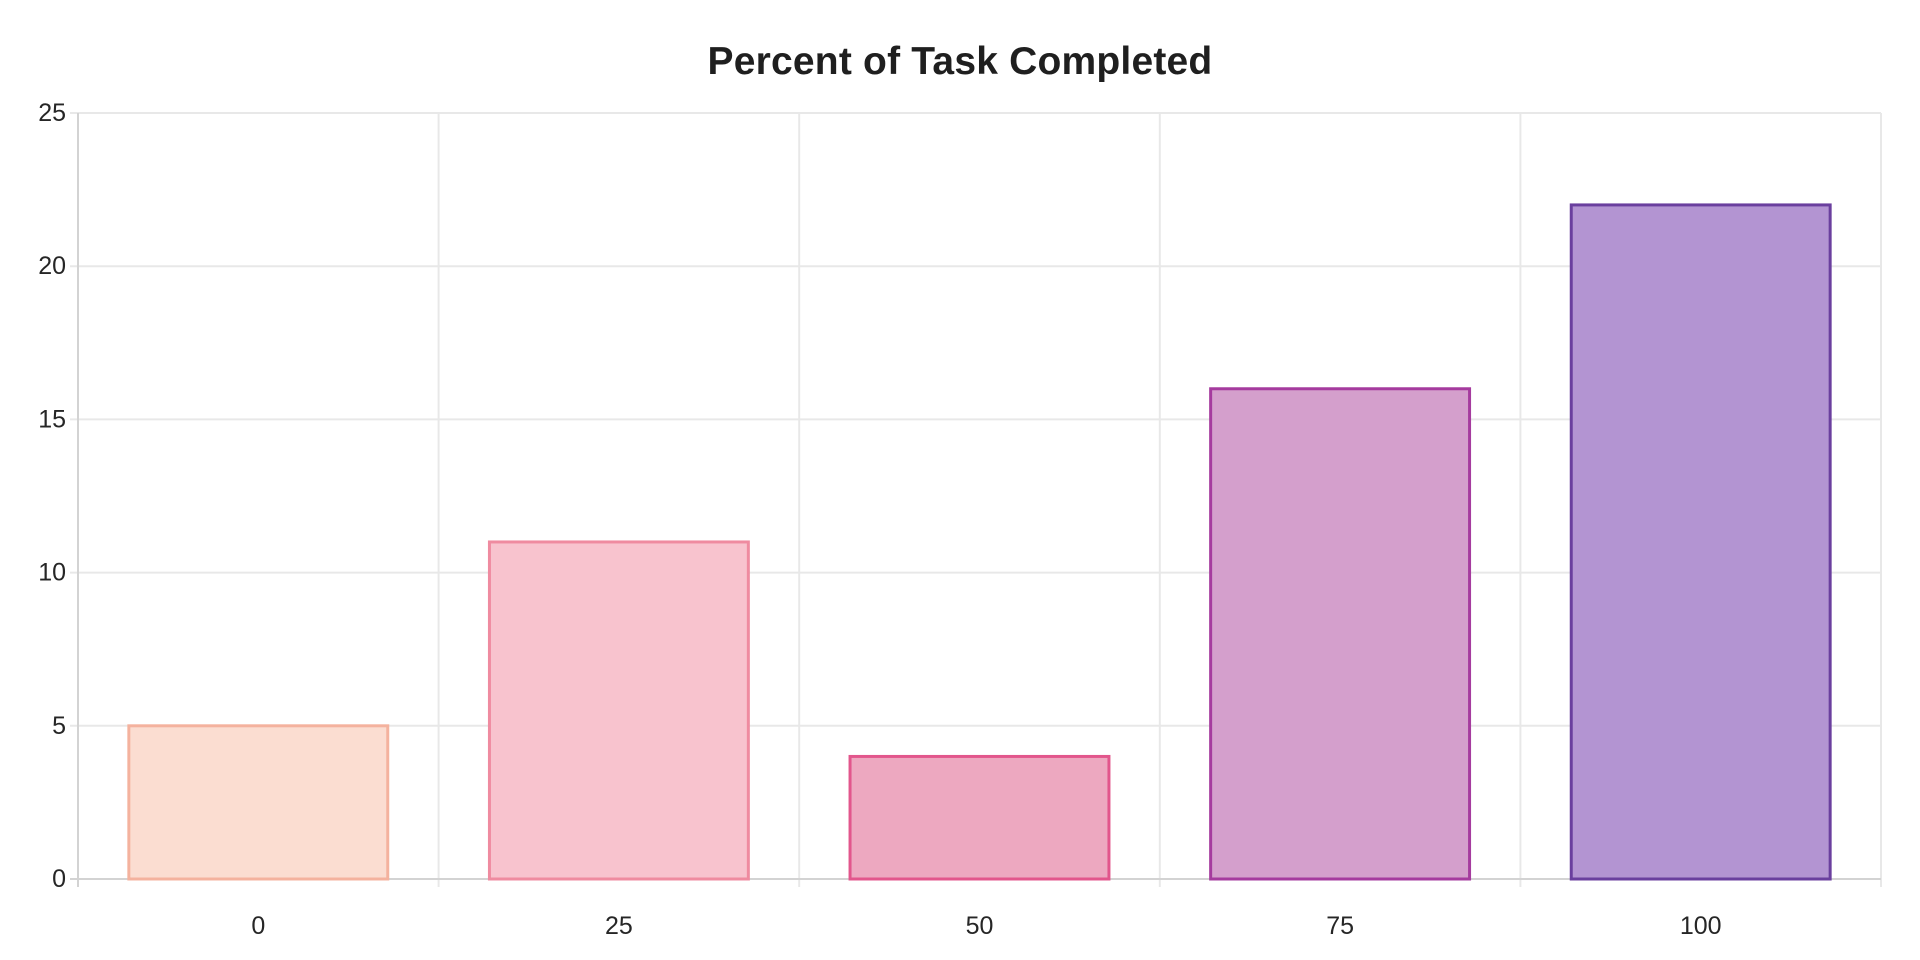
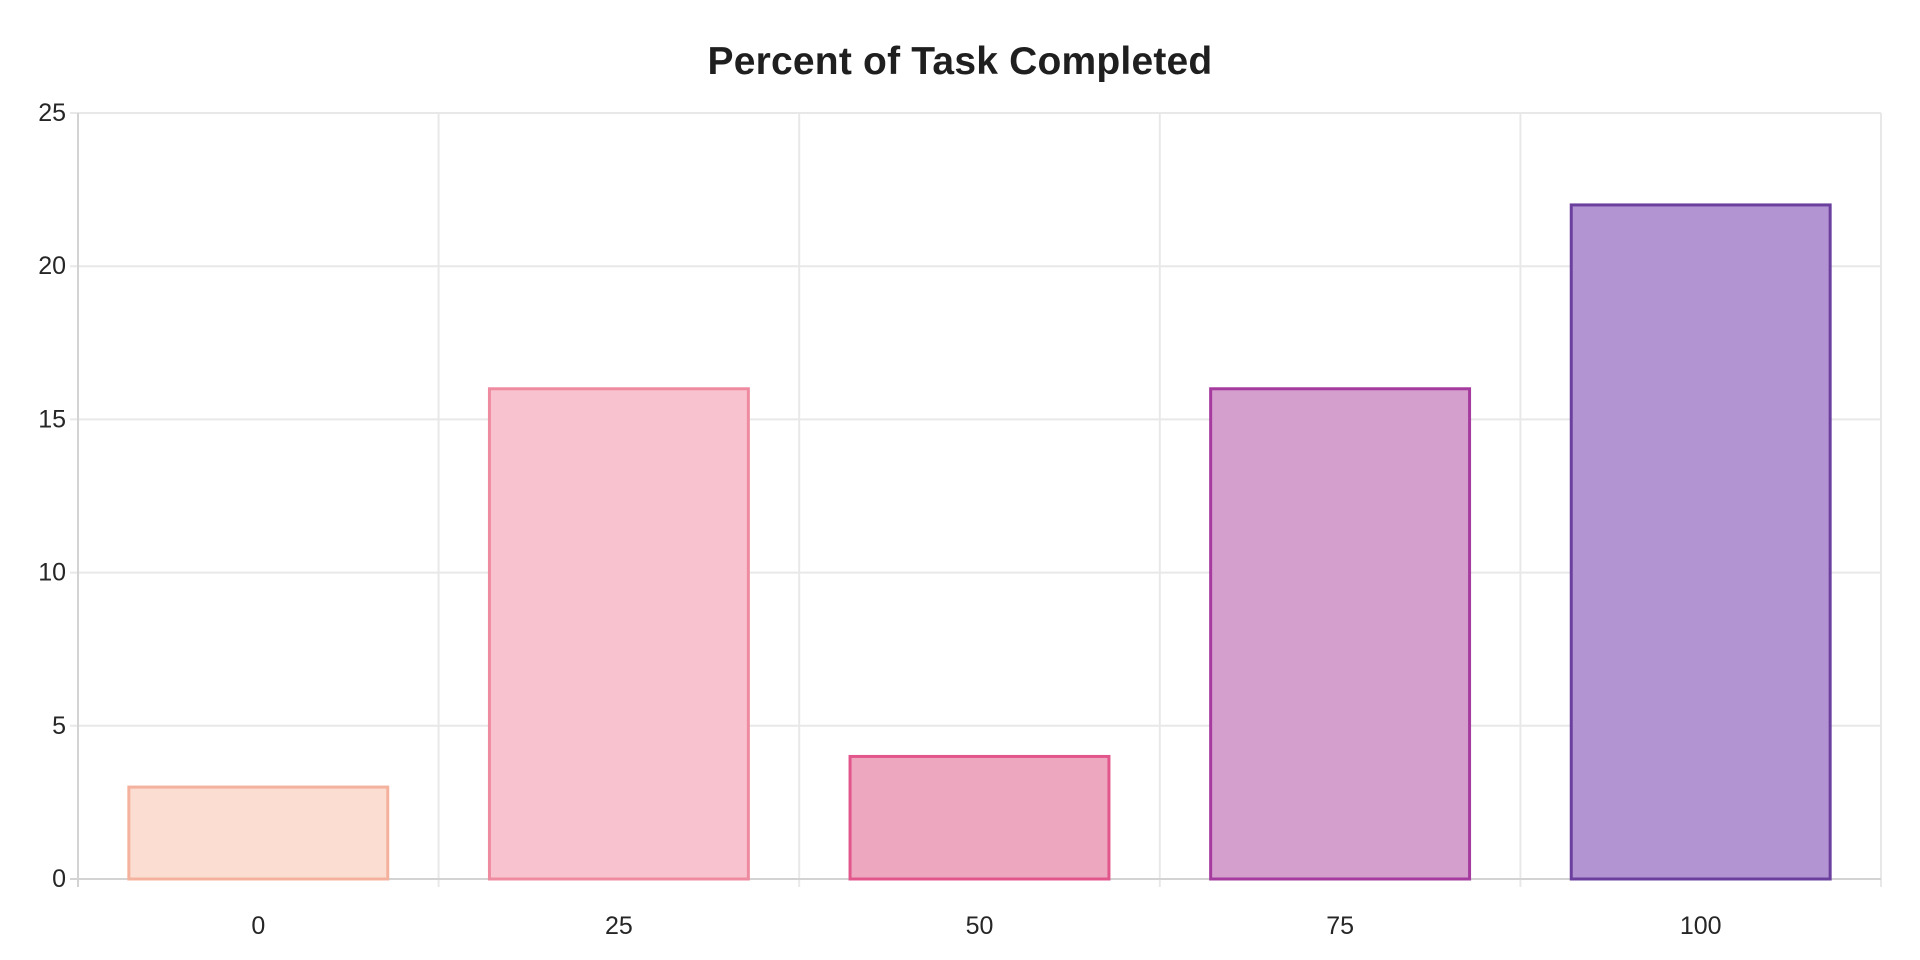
0: 5 -> 3
25: 11 -> 16
